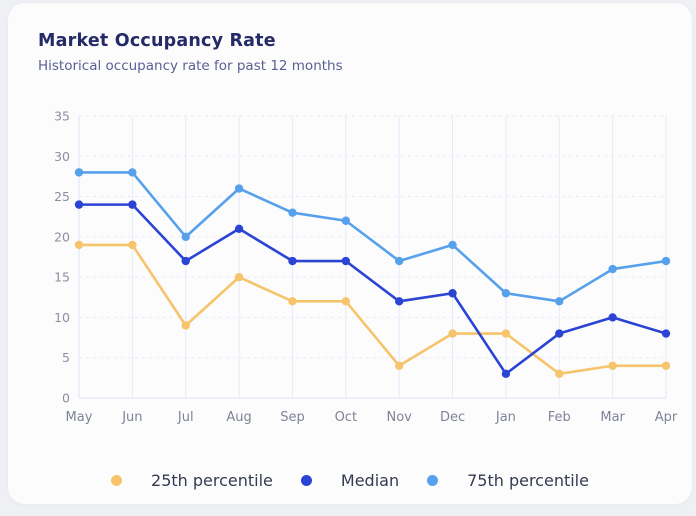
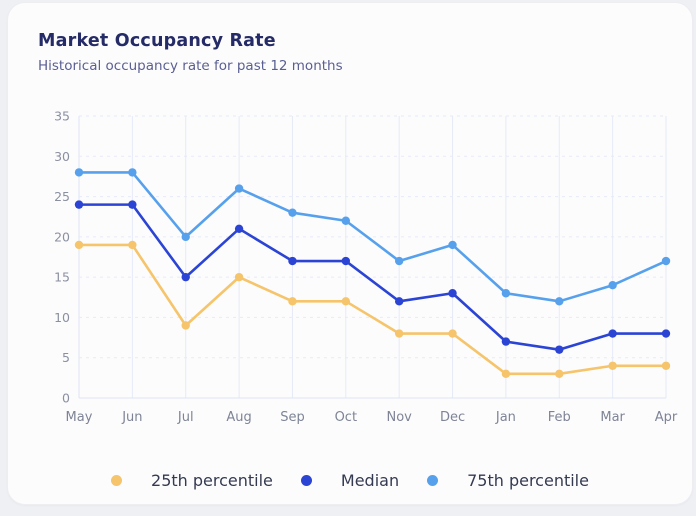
Median/Jul: 17 -> 15
25th percentile/Nov: 4 -> 8
25th percentile/Jan: 8 -> 3
Median/Jan: 3 -> 7
Median/Feb: 8 -> 6
Median/Mar: 10 -> 8
75th percentile/Mar: 16 -> 14
